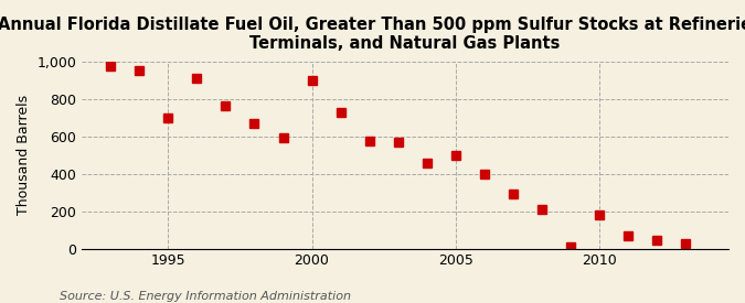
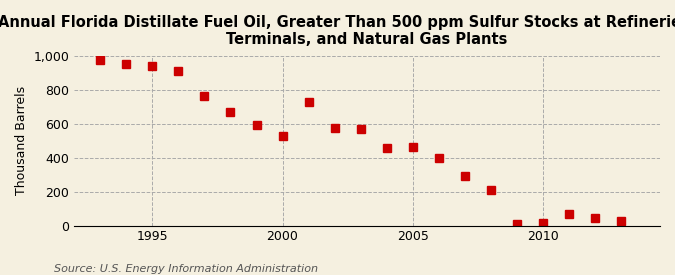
1995: 700 -> 940
2000: 900 -> 520
2005: 500 -> 460
2010: 180 -> 20
